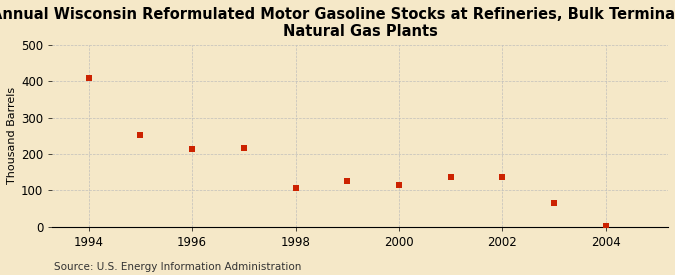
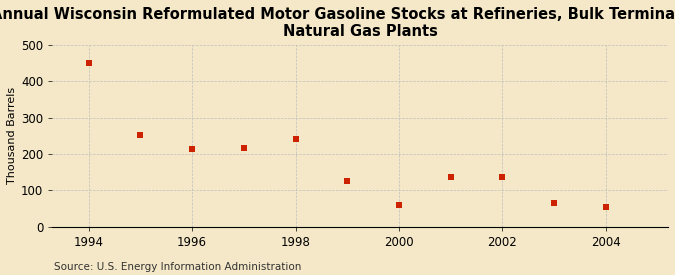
1994: 408 -> 450
1998: 107 -> 240
2000: 116 -> 60
2004: 2 -> 55
